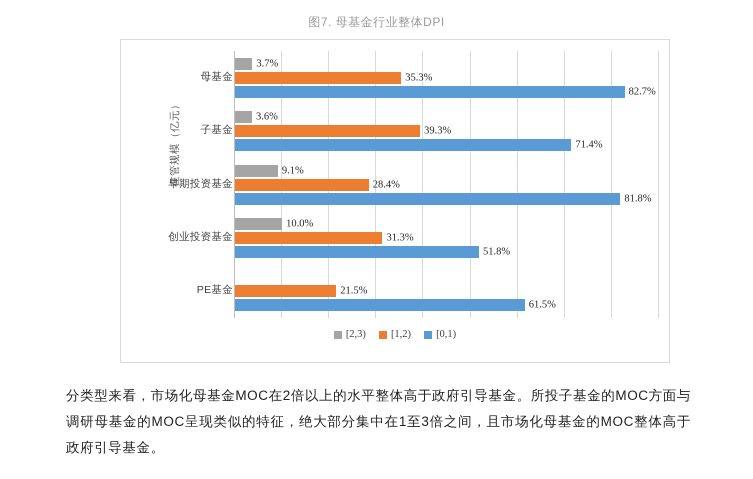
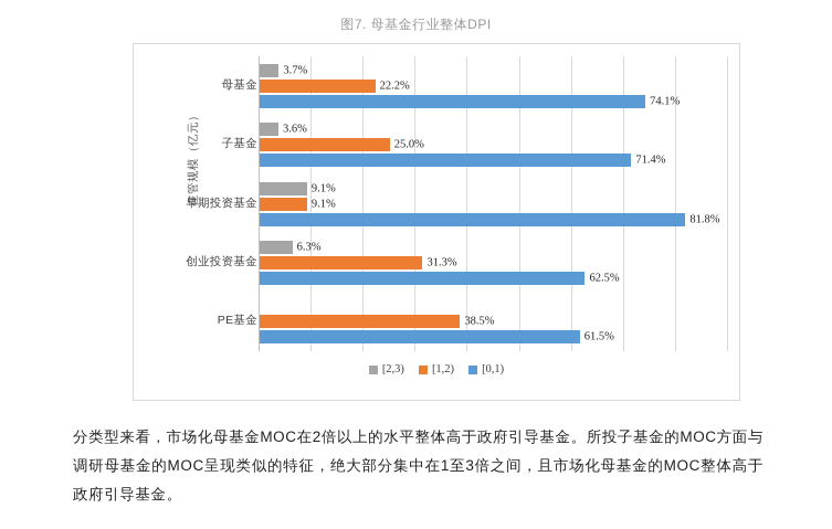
[1,2)/母基金: 35.3% -> 22.2%
[0,1)/母基金: 82.7% -> 74.1%
[1,2)/子基金: 39.3% -> 25.0%
[1,2)/早期投资基金: 28.4% -> 9.1%
[2,3)/创业投资基金: 10.0% -> 6.3%
[0,1)/创业投资基金: 51.8% -> 62.5%
[1,2)/PE基金: 21.5% -> 38.5%
